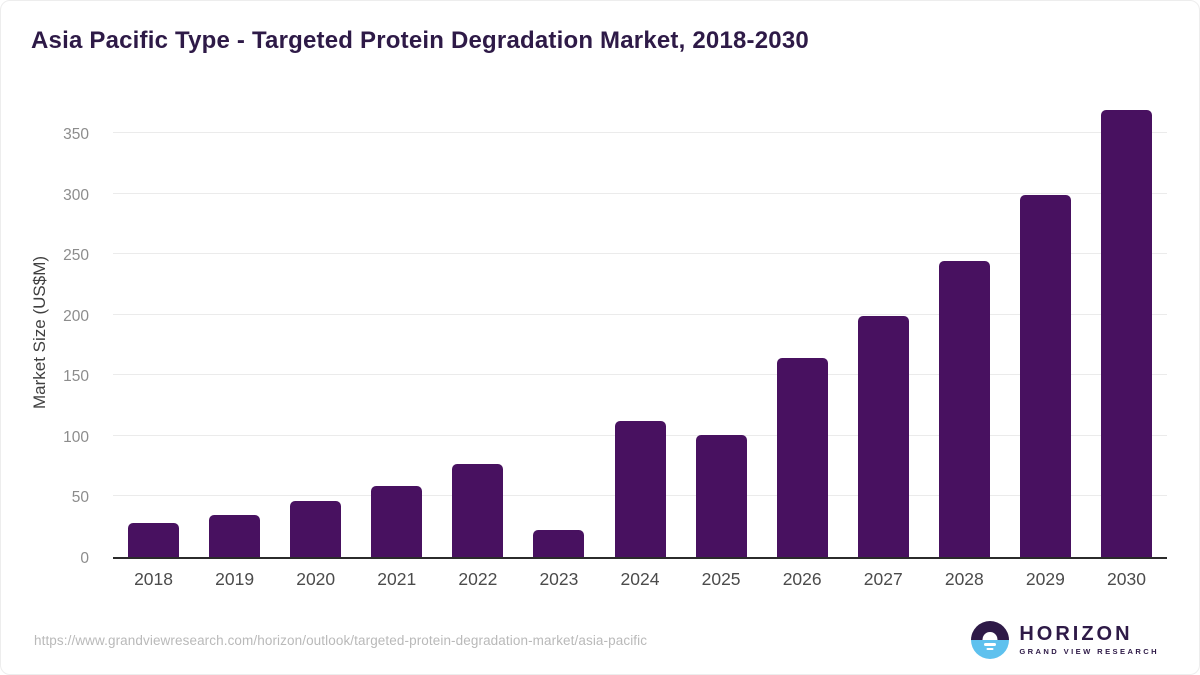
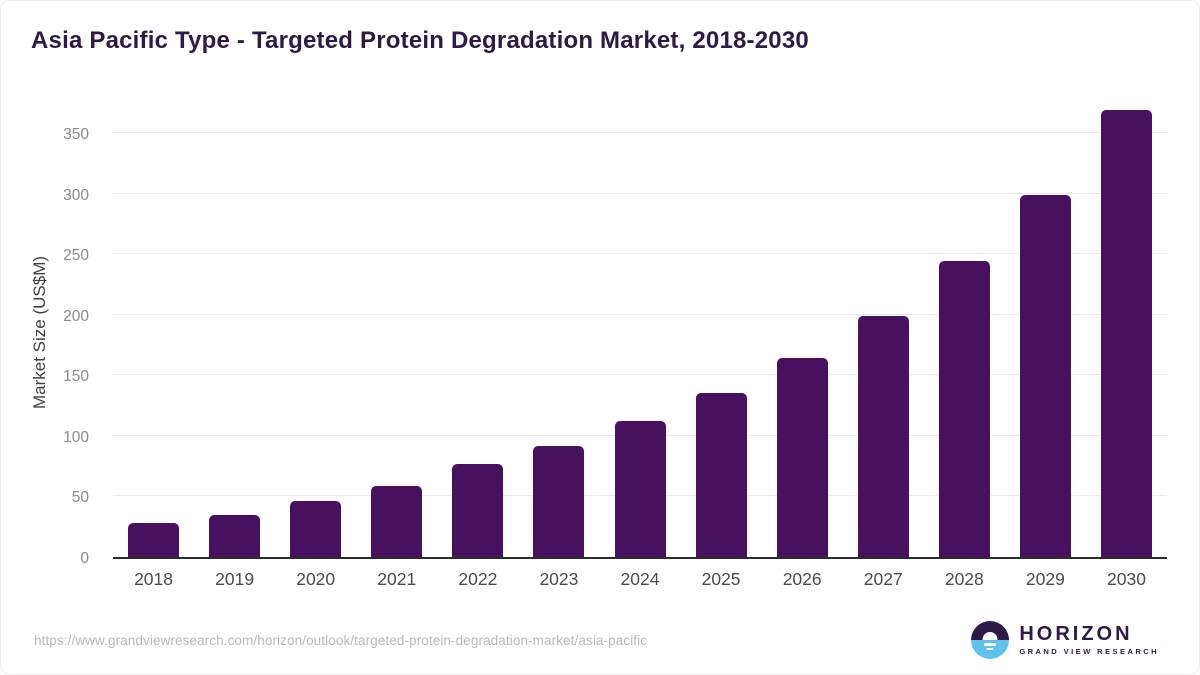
2023: 22 -> 92
2025: 101 -> 135
